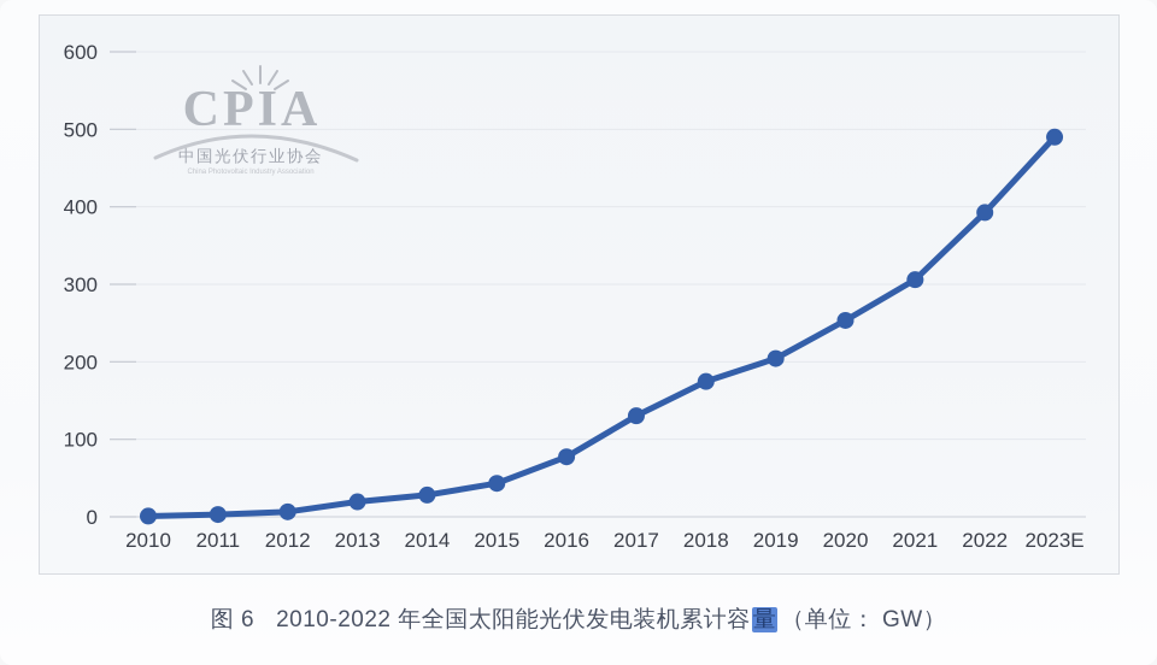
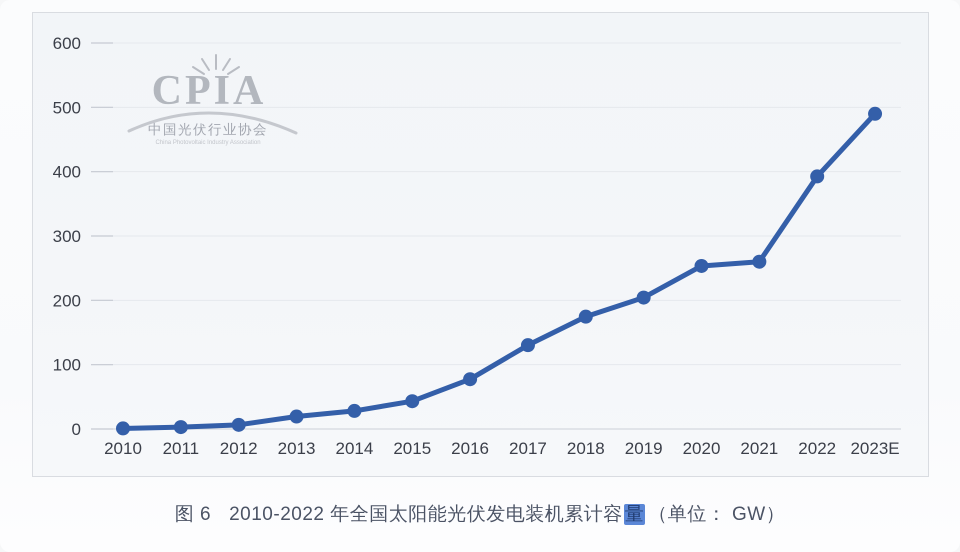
2021: 310 -> 260
